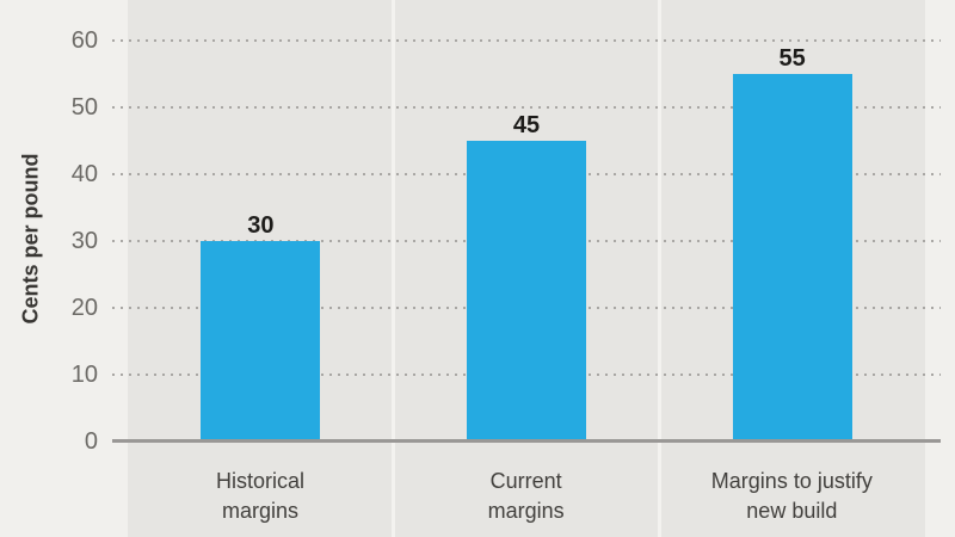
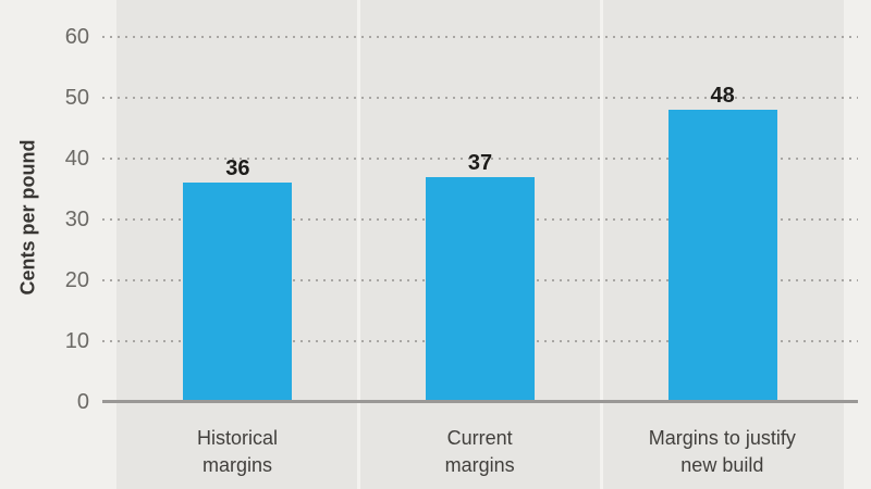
Historical margins: 30 -> 36
Current margins: 45 -> 37
Margins to justify new build: 55 -> 48
